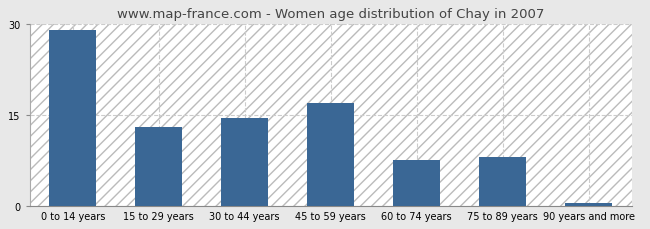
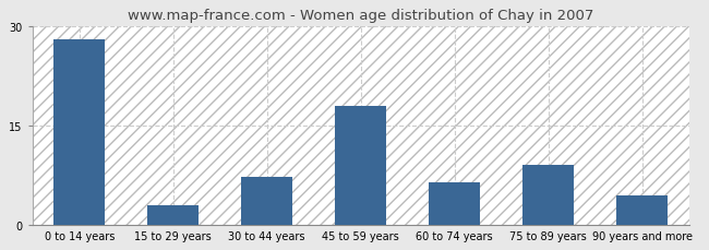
0 to 14 years: 29.0 -> 28.0
15 to 29 years: 13.0 -> 3.0
30 to 44 years: 14.5 -> 7.2
45 to 59 years: 17.0 -> 18.0
60 to 74 years: 7.5 -> 6.4
75 to 89 years: 8.0 -> 9.0
90 years and more: 0.5 -> 4.4
